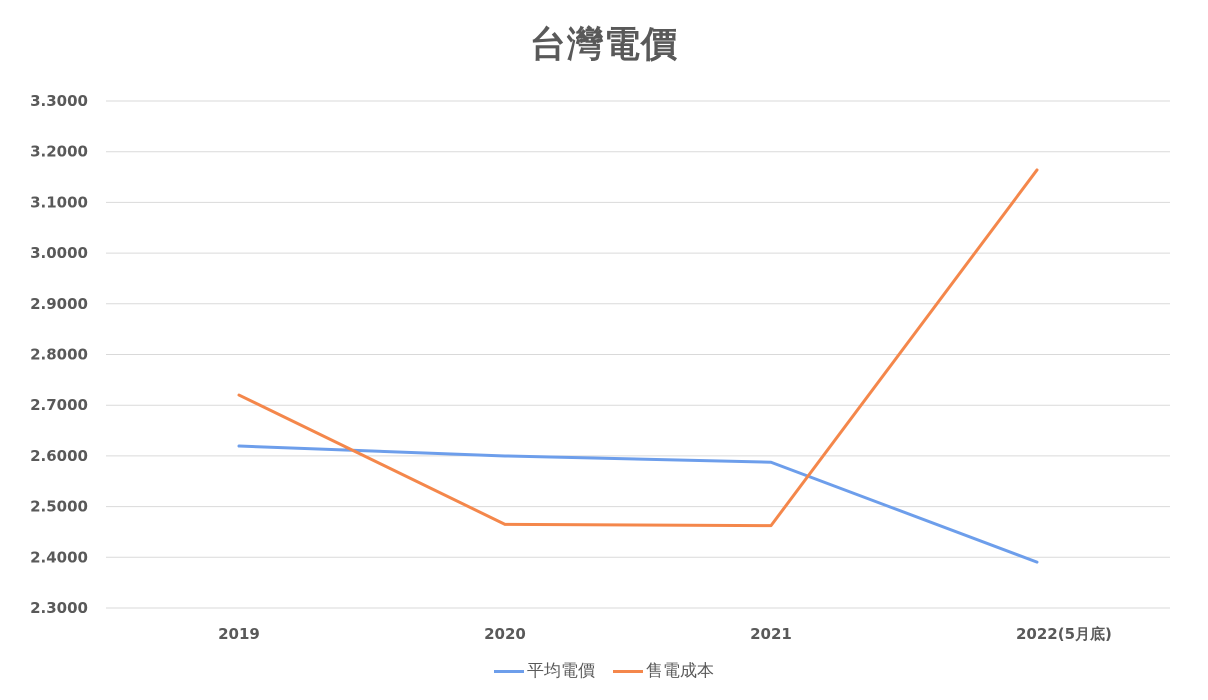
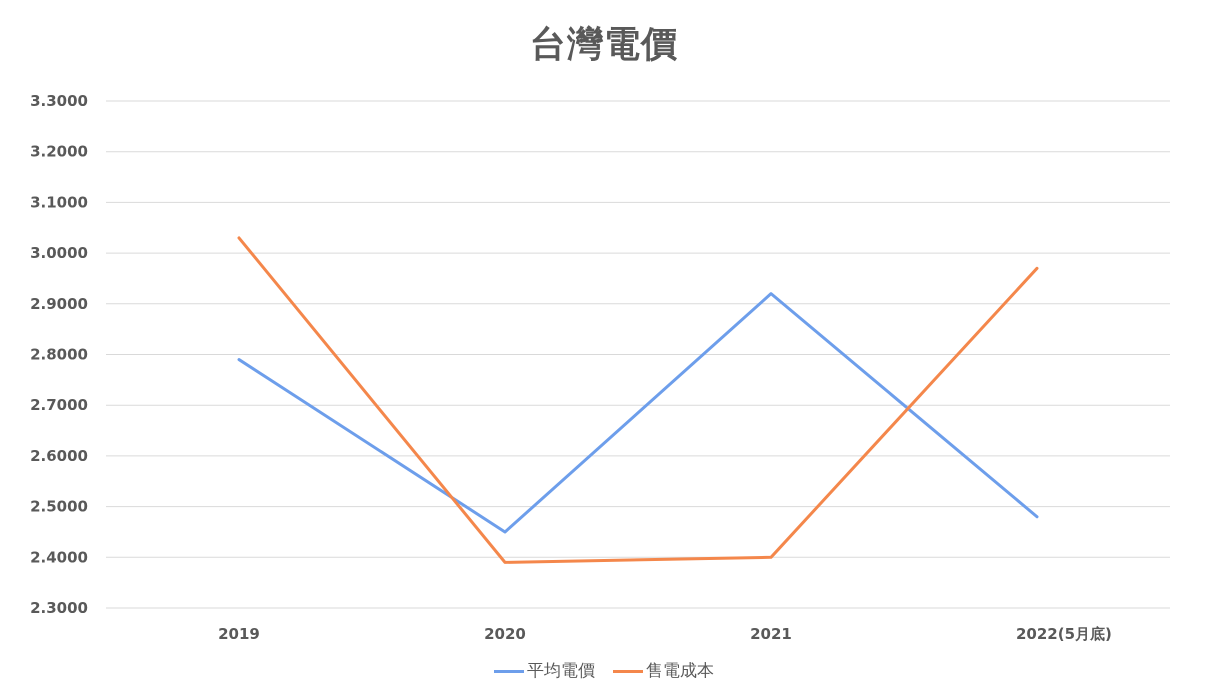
平均電價/2019: 2.62 -> 2.79
售電成本/2019: 2.72 -> 3.03
平均電價/2020: 2.60 -> 2.45
售電成本/2020: 2.46 -> 2.39
平均電價/2021: 2.59 -> 2.92
售電成本/2021: 2.46 -> 2.40
平均電價/2022(5月底): 2.39 -> 2.48
售電成本/2022(5月底): 3.16 -> 2.97
